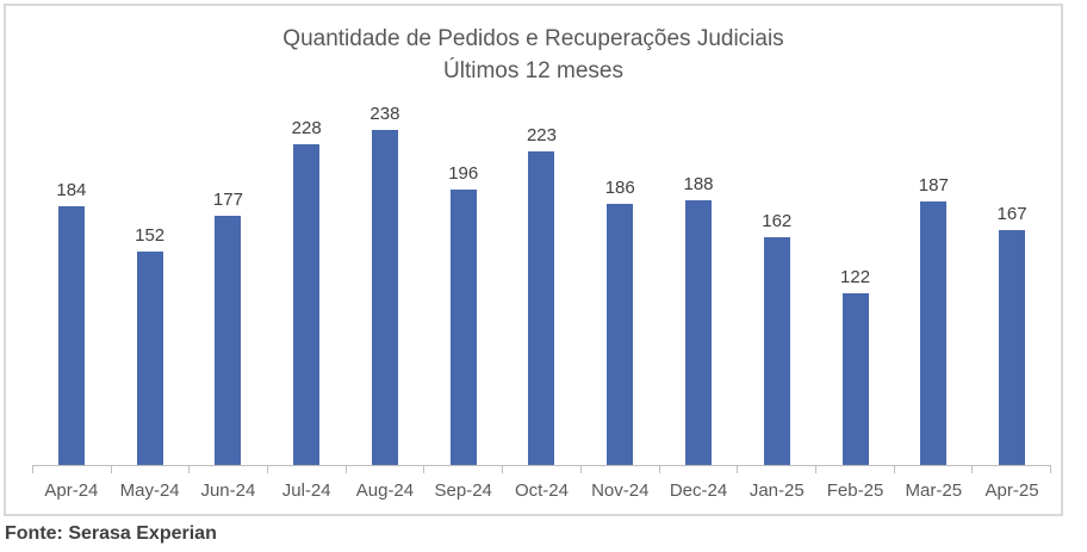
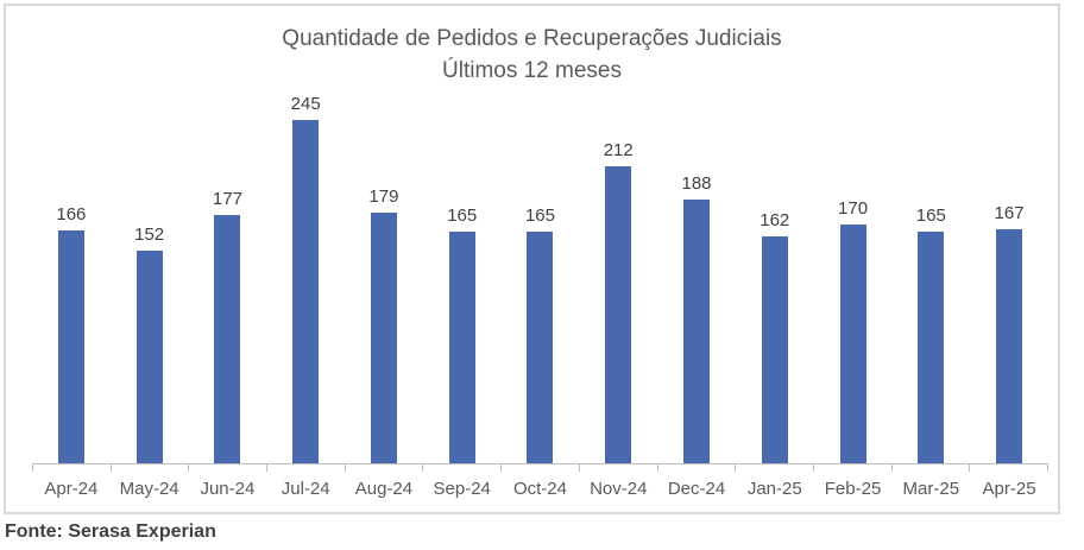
Apr-24: 184 -> 166
Jul-24: 228 -> 245
Aug-24: 238 -> 179
Sep-24: 196 -> 165
Oct-24: 223 -> 165
Nov-24: 186 -> 212
Feb-25: 122 -> 170
Mar-25: 187 -> 165
